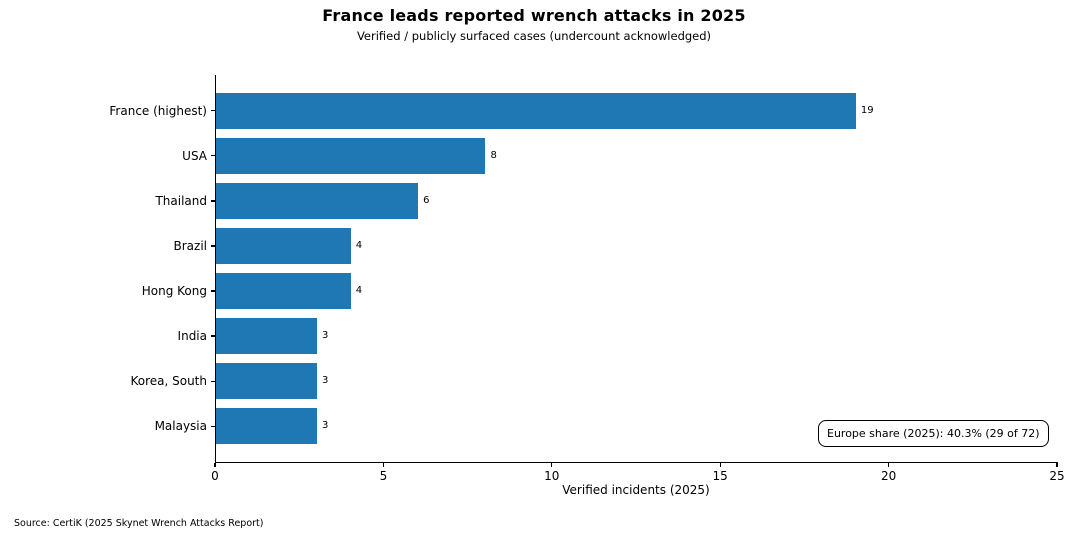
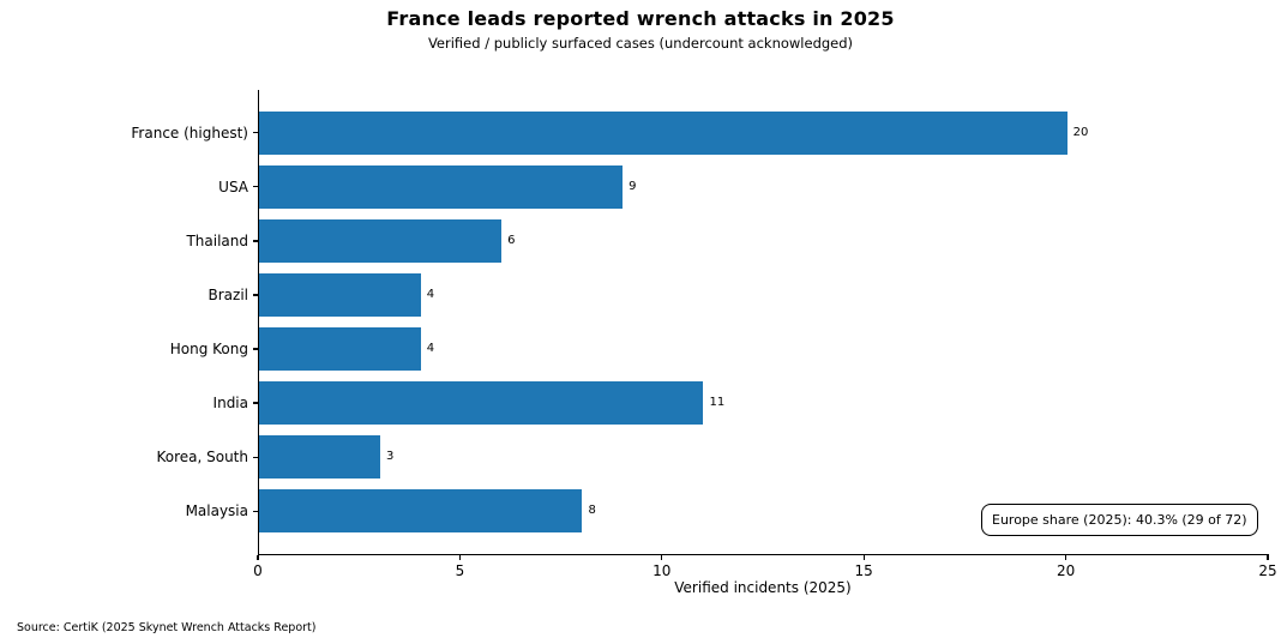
France (highest): 19 -> 20
USA: 8 -> 9
India: 3 -> 11
Malaysia: 3 -> 8
